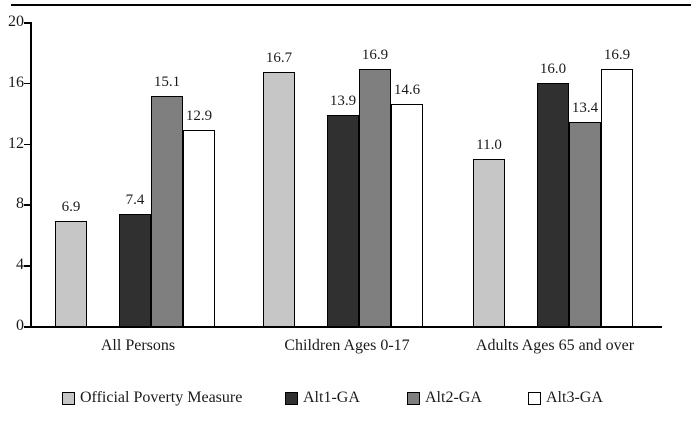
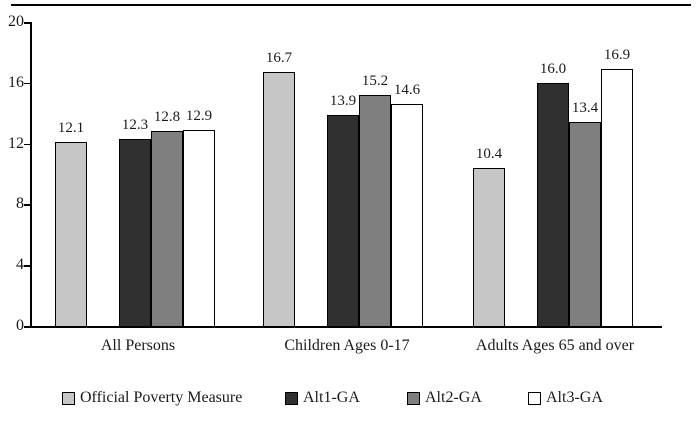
Official Poverty Measure/All Persons: 6.9 -> 12.1
Alt1-GA/All Persons: 7.4 -> 12.3
Alt2-GA/All Persons: 15.1 -> 12.8
Alt2-GA/Children Ages 0-17: 16.9 -> 15.2
Official Poverty Measure/Adults Ages 65 and over: 11.0 -> 10.4
